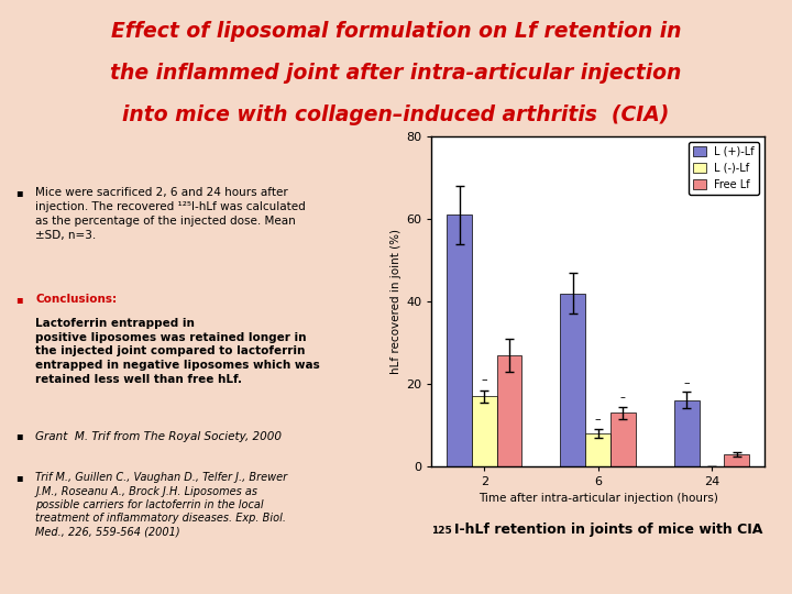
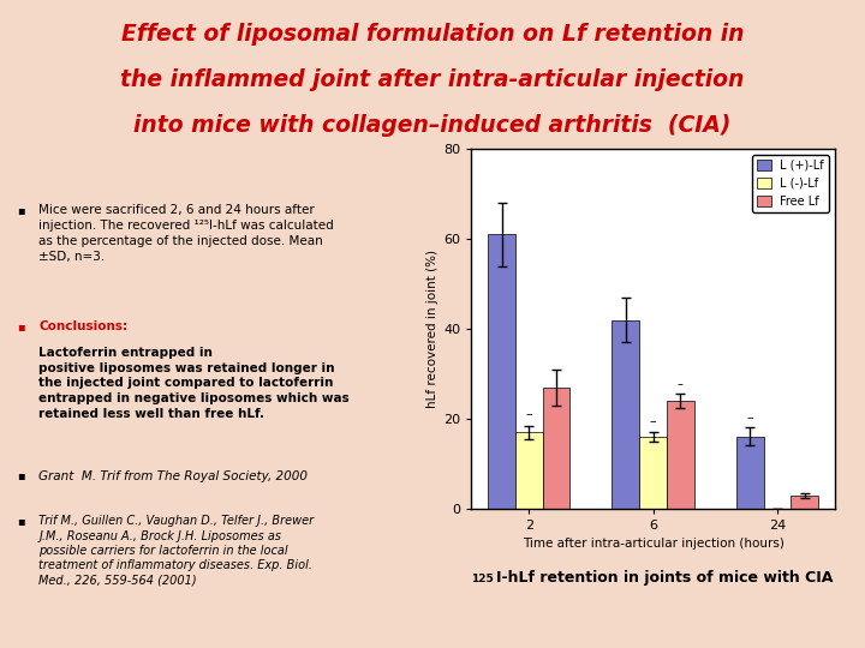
L (-)-Lf/6: 8 -> 16
Free Lf/6: 13 -> 24
